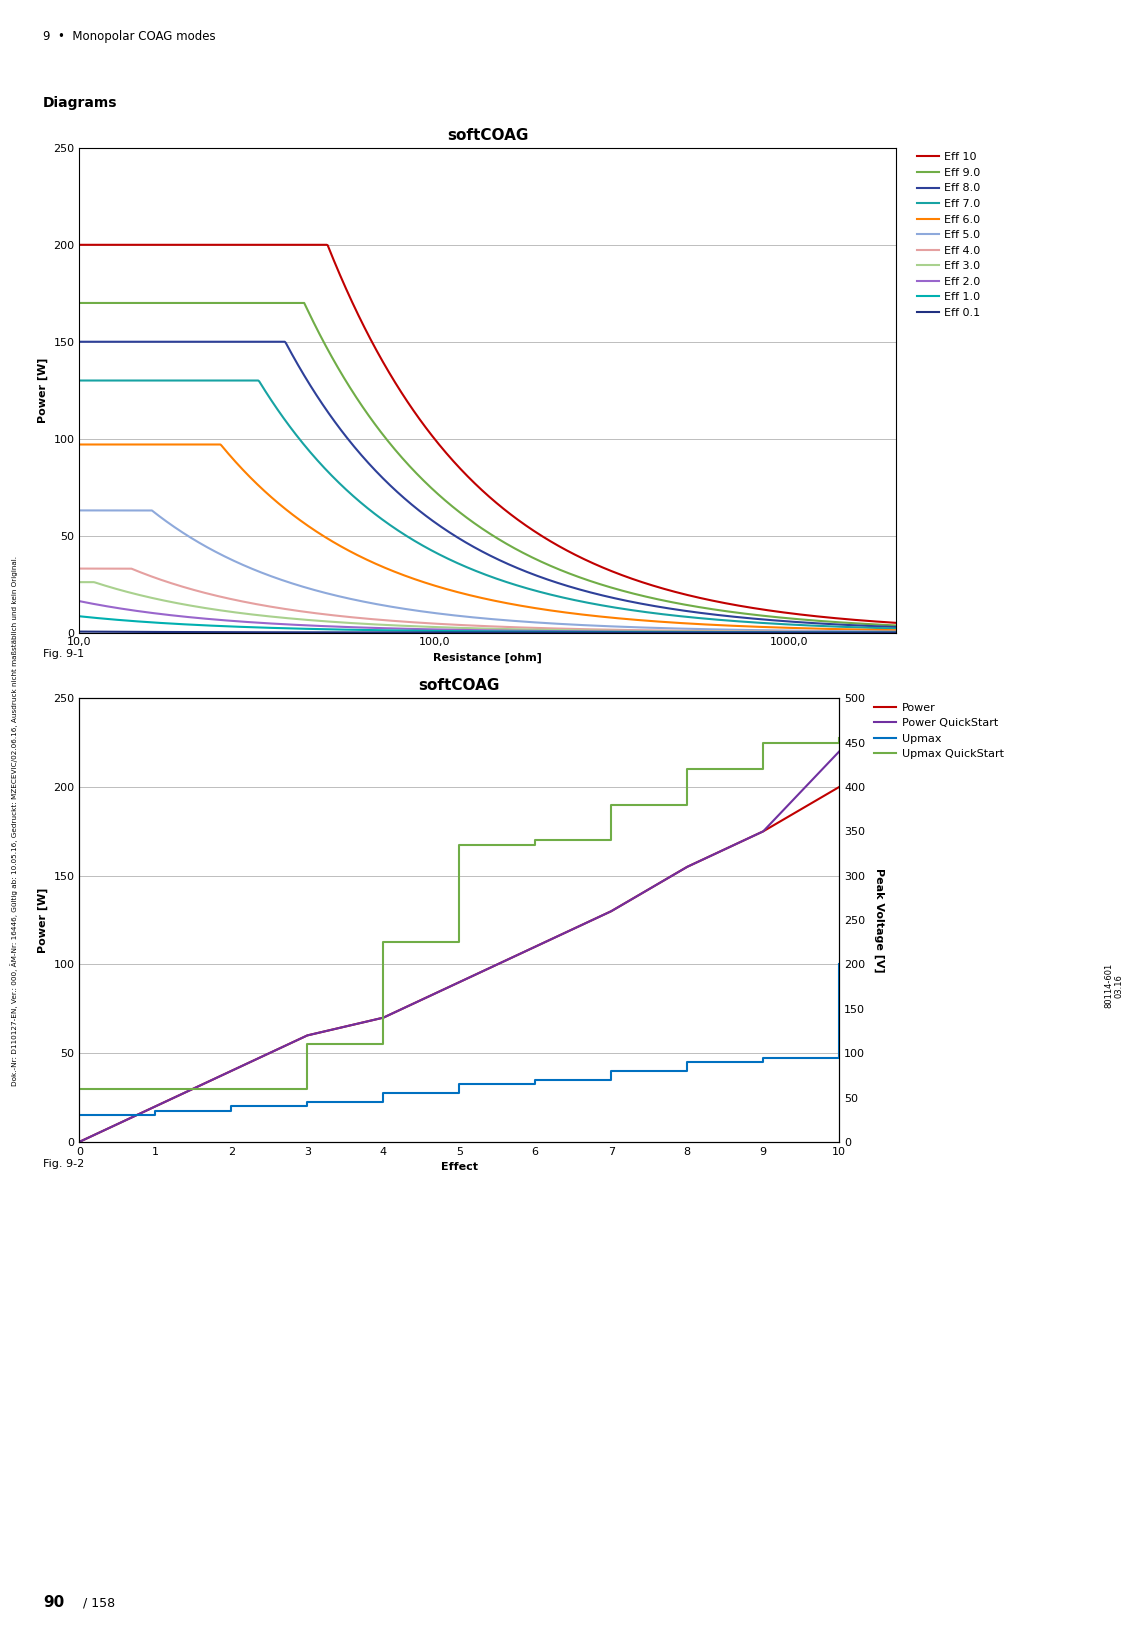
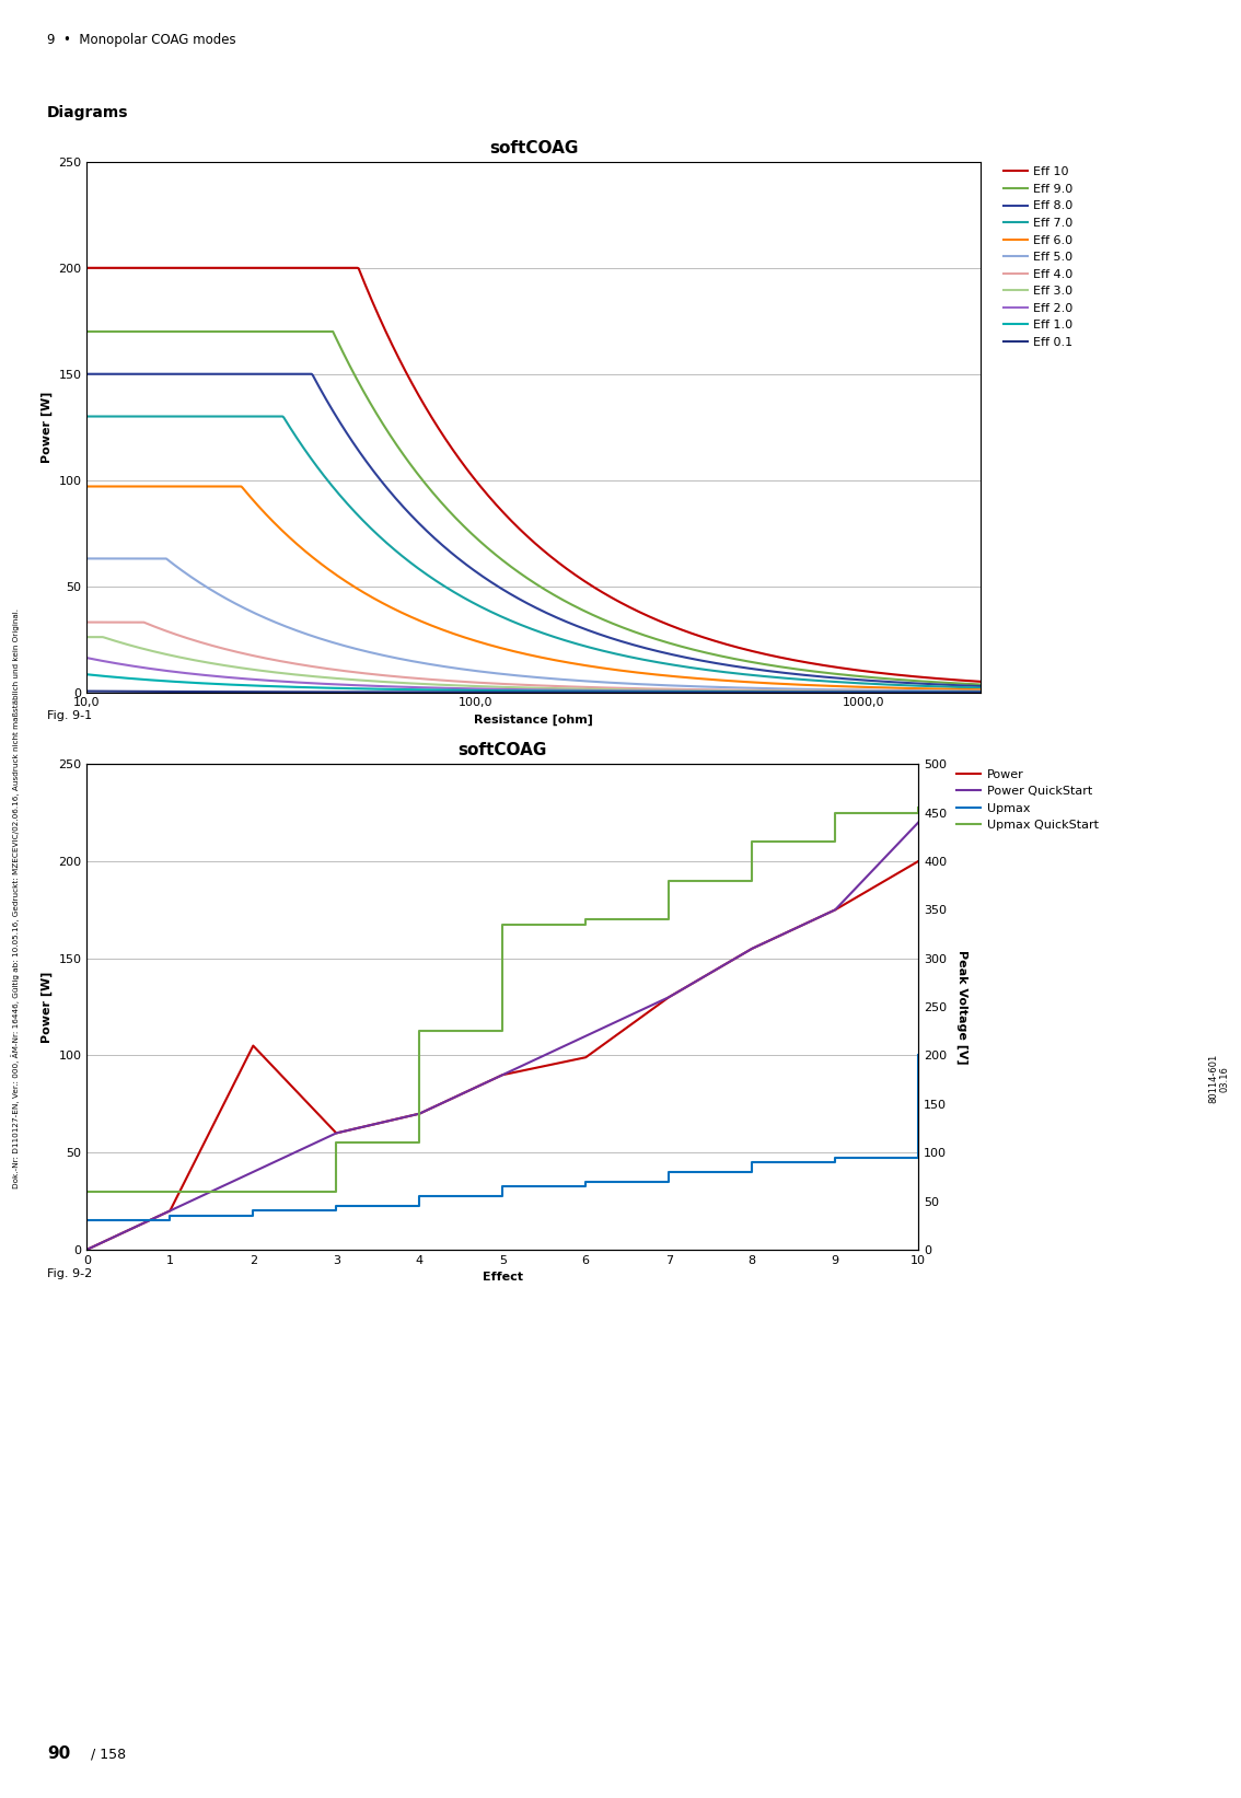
Power/2: 40 -> 105
Power/6: 110 -> 99
